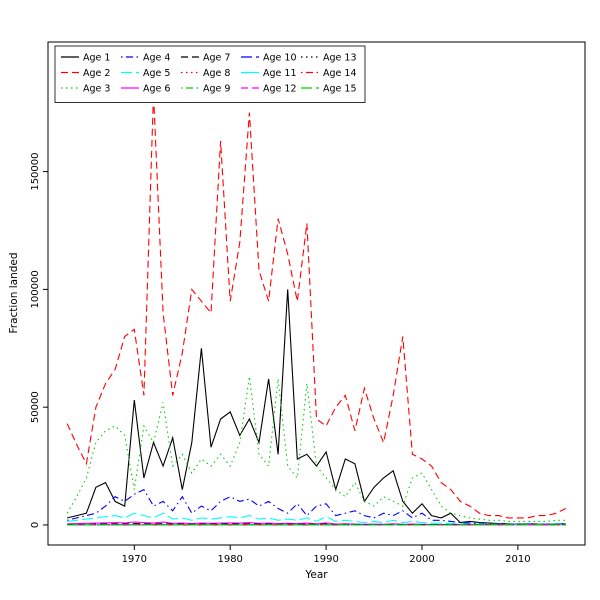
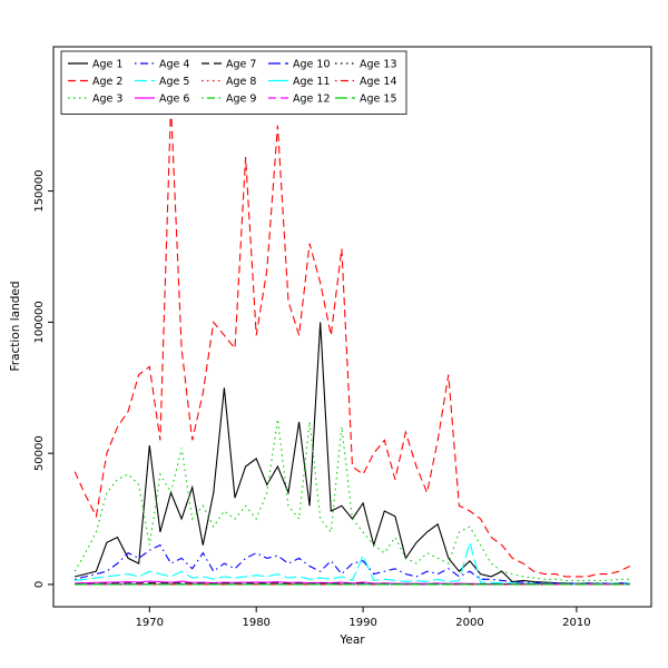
Age 5/1990: 4000 -> 11000
Age 5/2000: 1000 -> 16000
